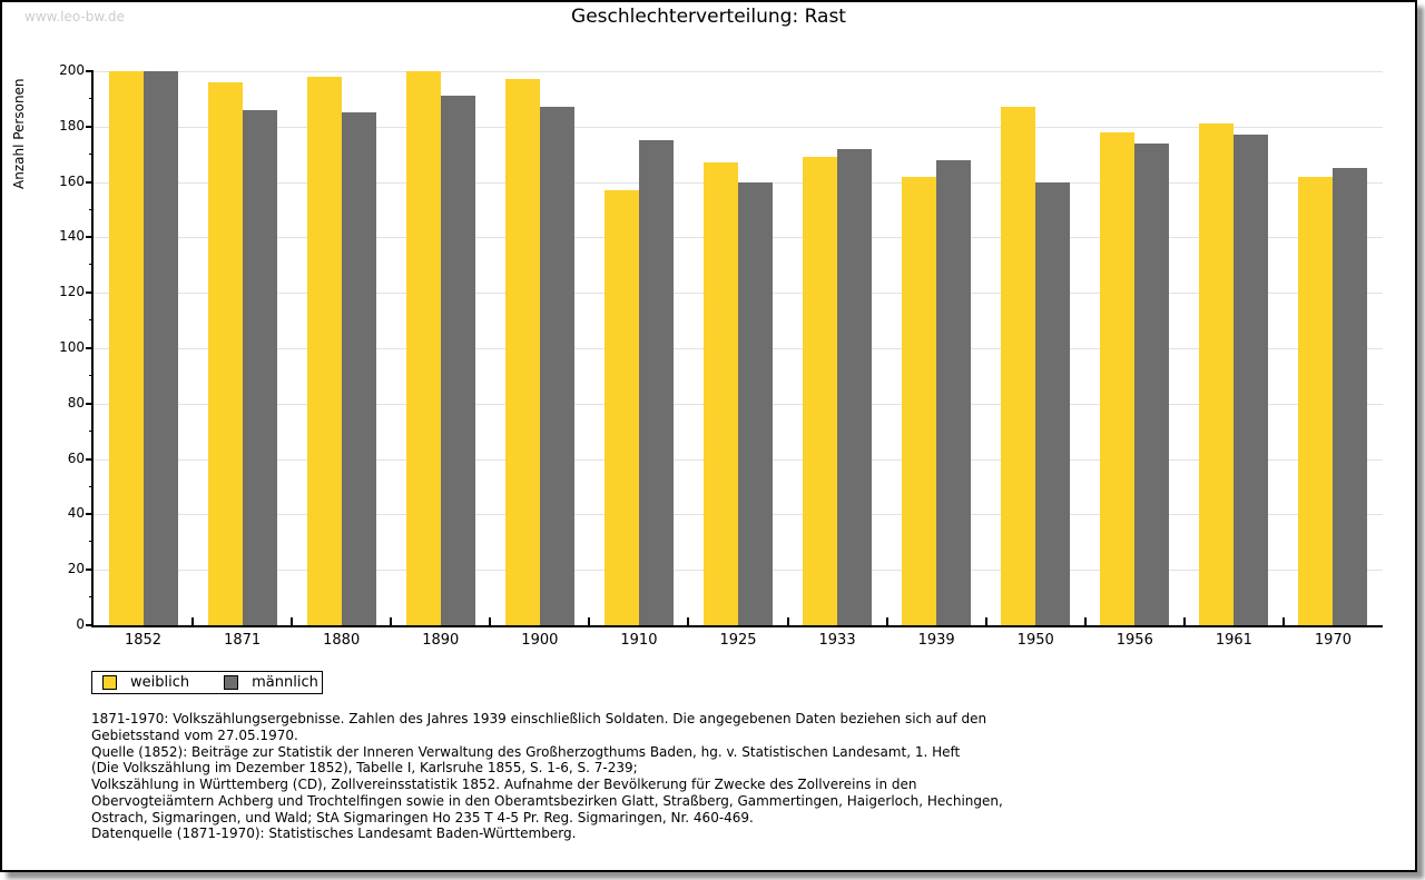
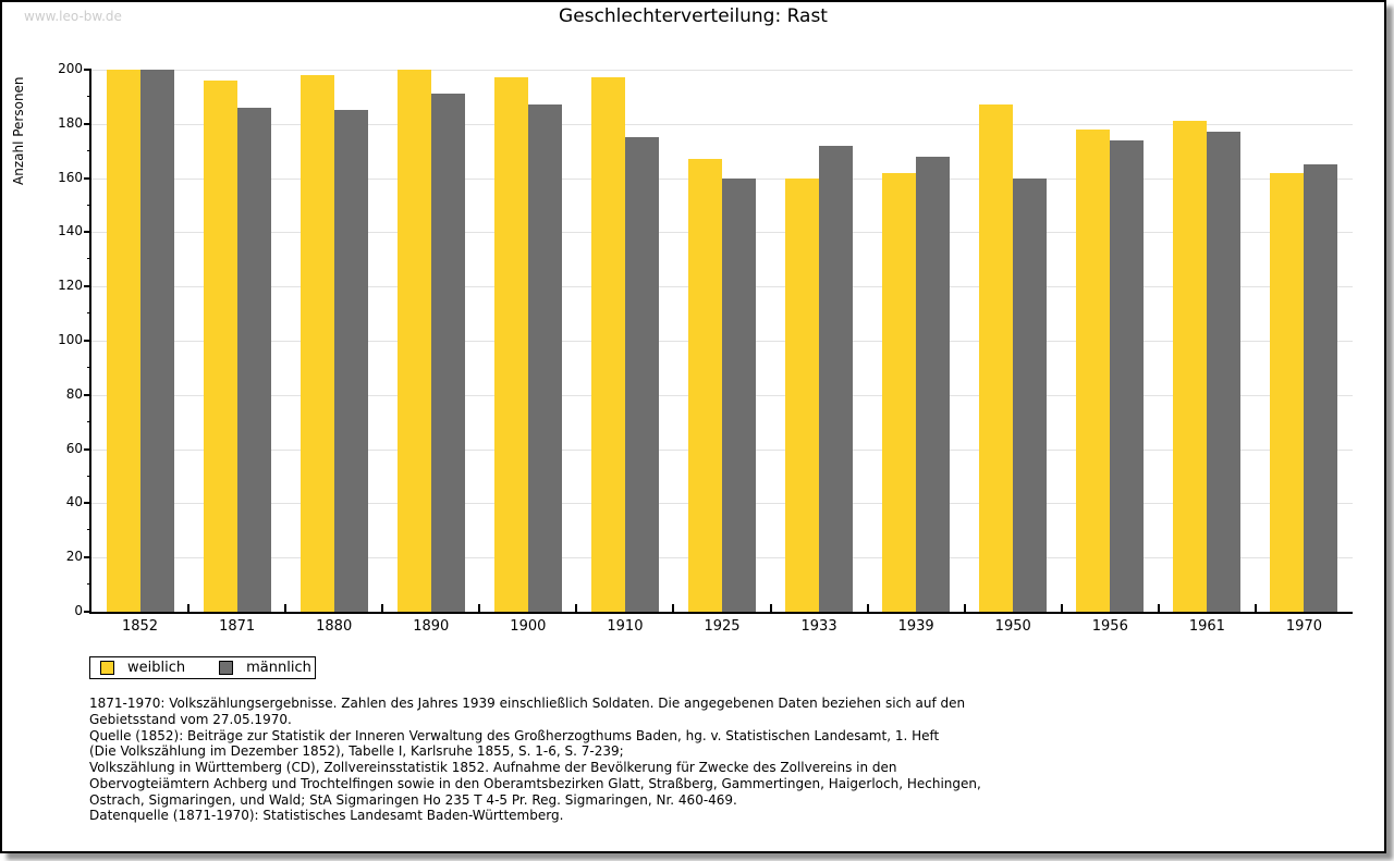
weiblich/1910: 157 -> 197
weiblich/1933: 169 -> 160
